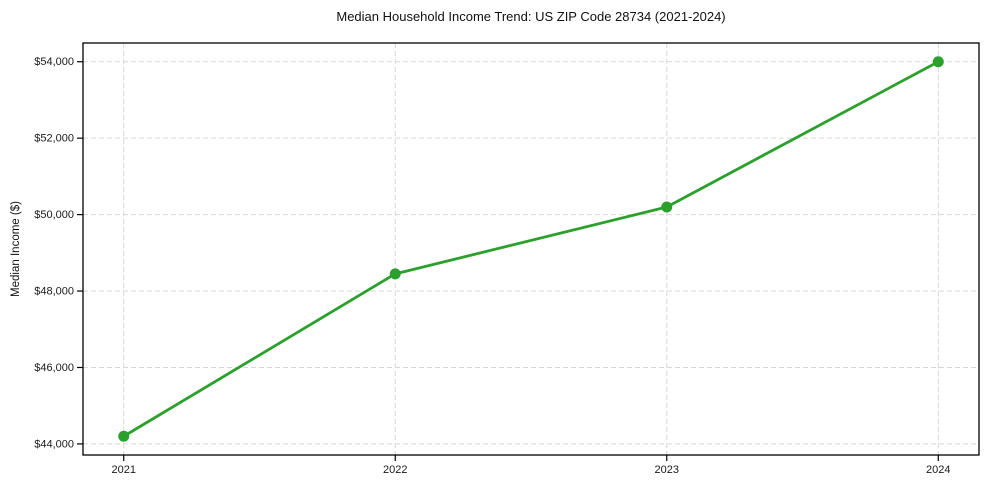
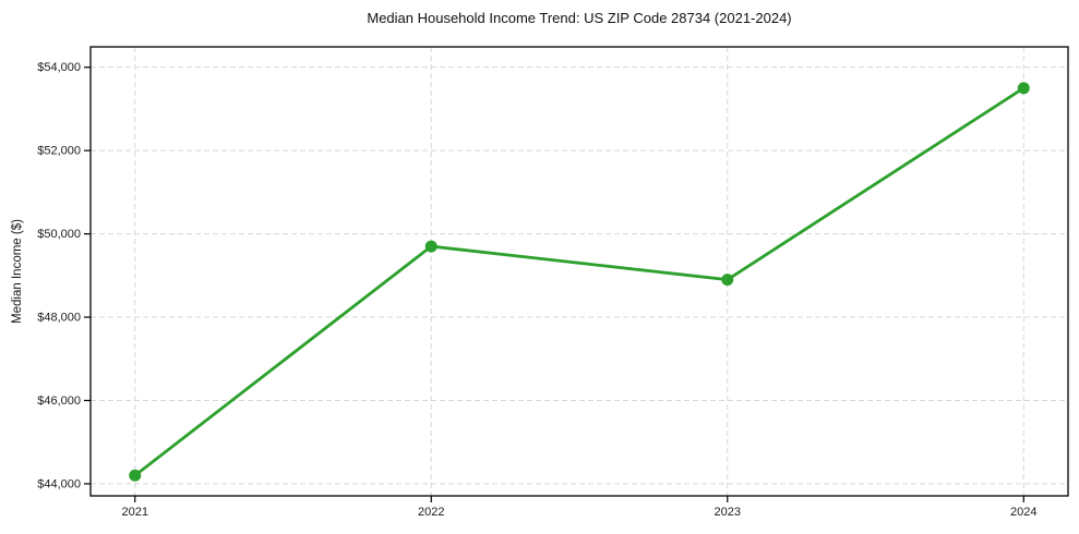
2022: $48400 -> $49700
2023: $50200 -> $48900
2024: $54000 -> $53500
